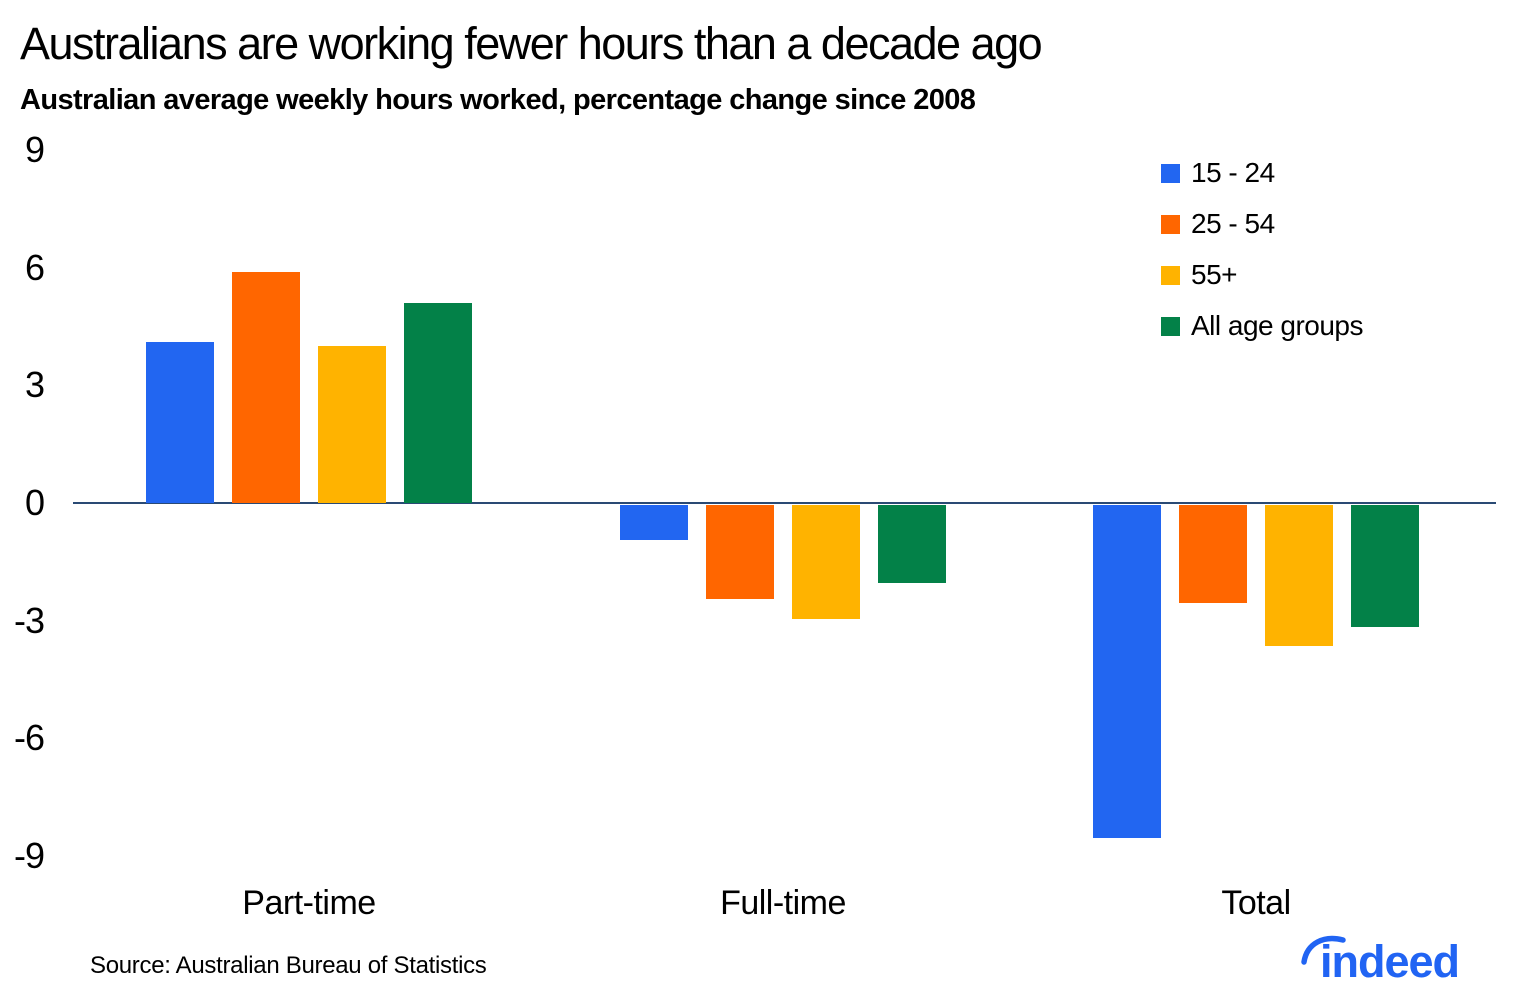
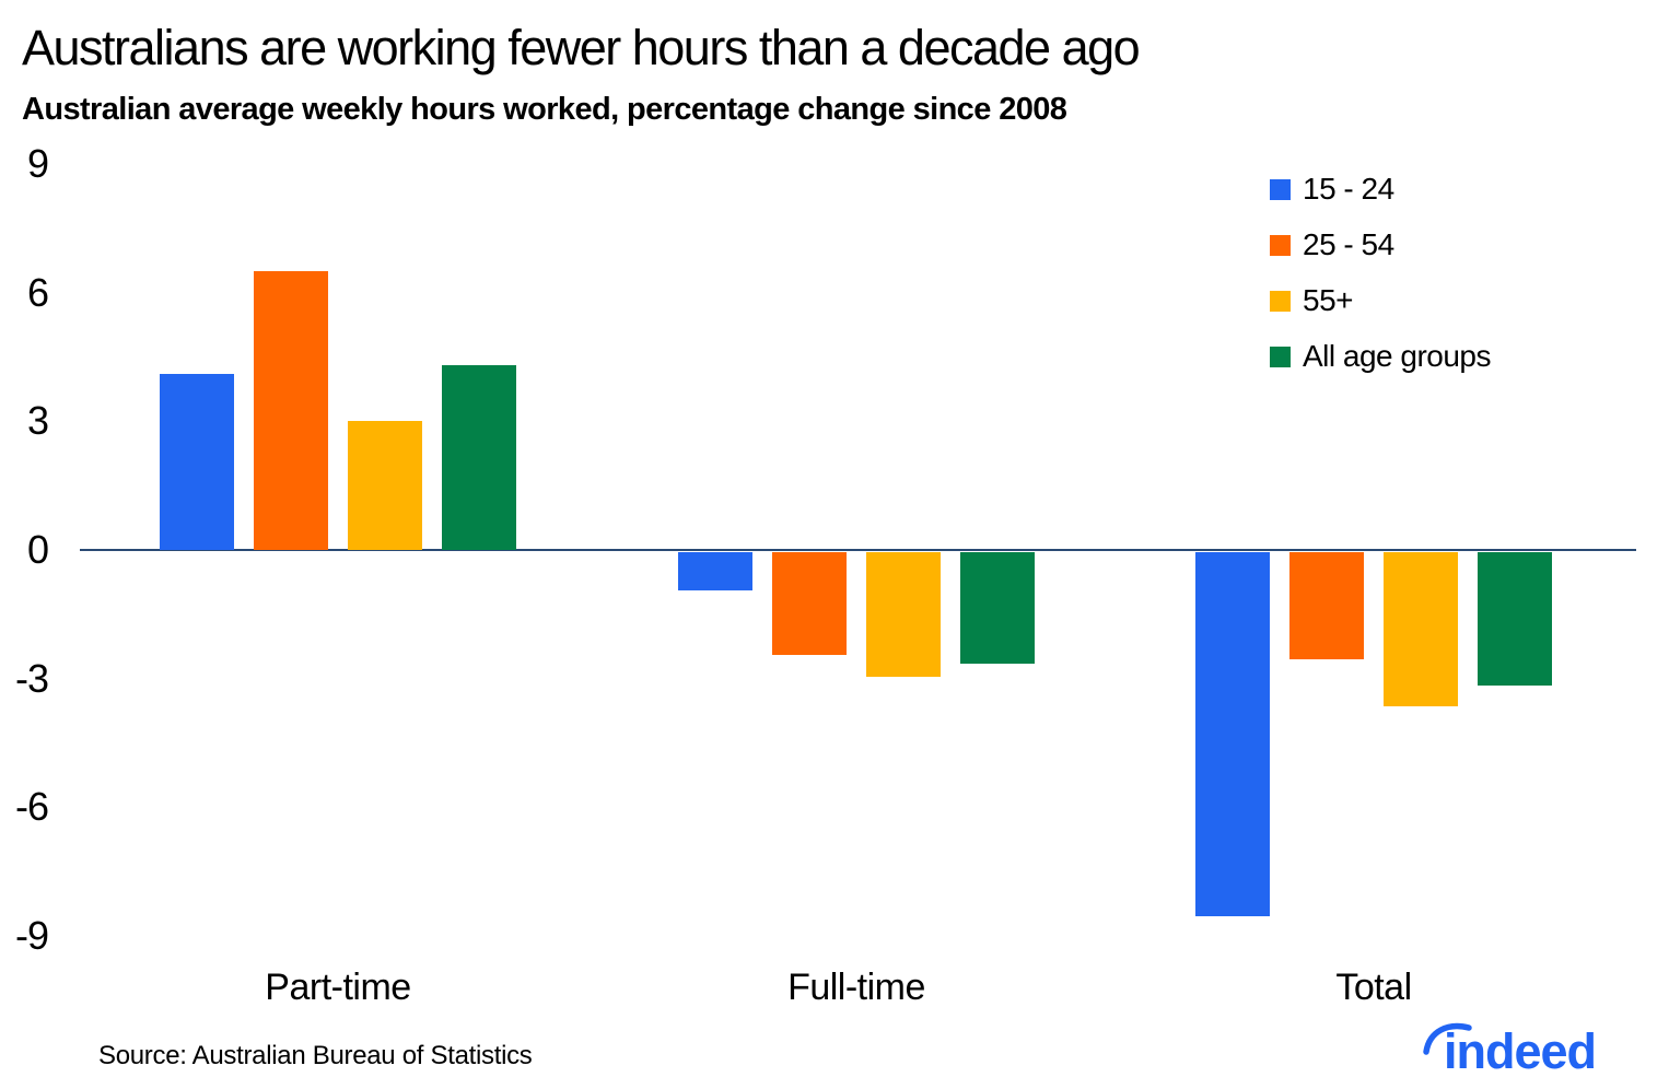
25 - 54/Part-time: 5.9 -> 6.5
55+/Part-time: 4.0 -> 3.0
All age groups/Part-time: 5.1 -> 4.3
All age groups/Full-time: -2.0 -> -2.6
